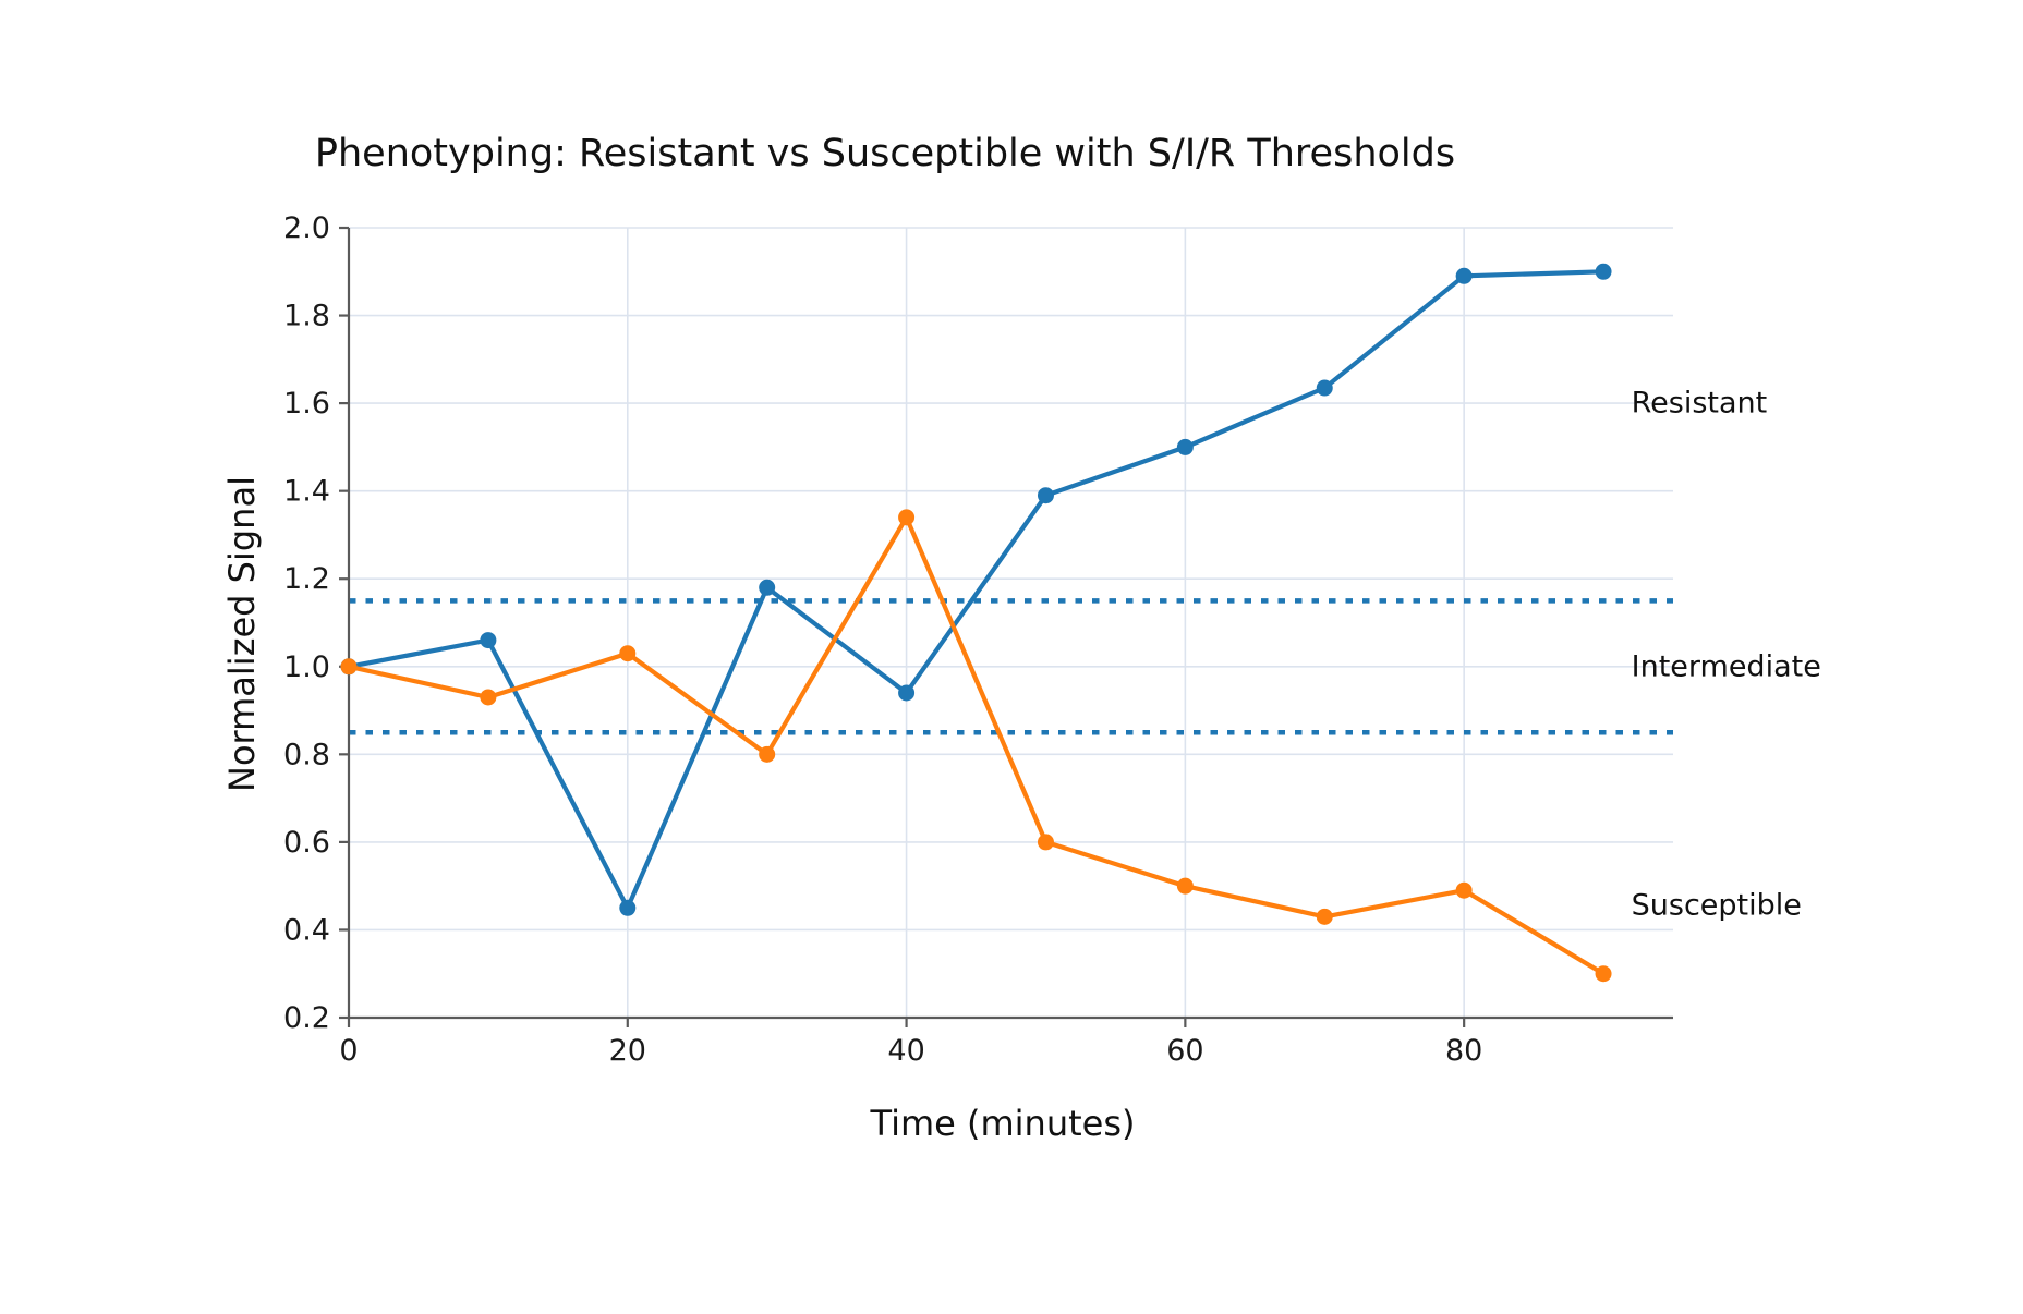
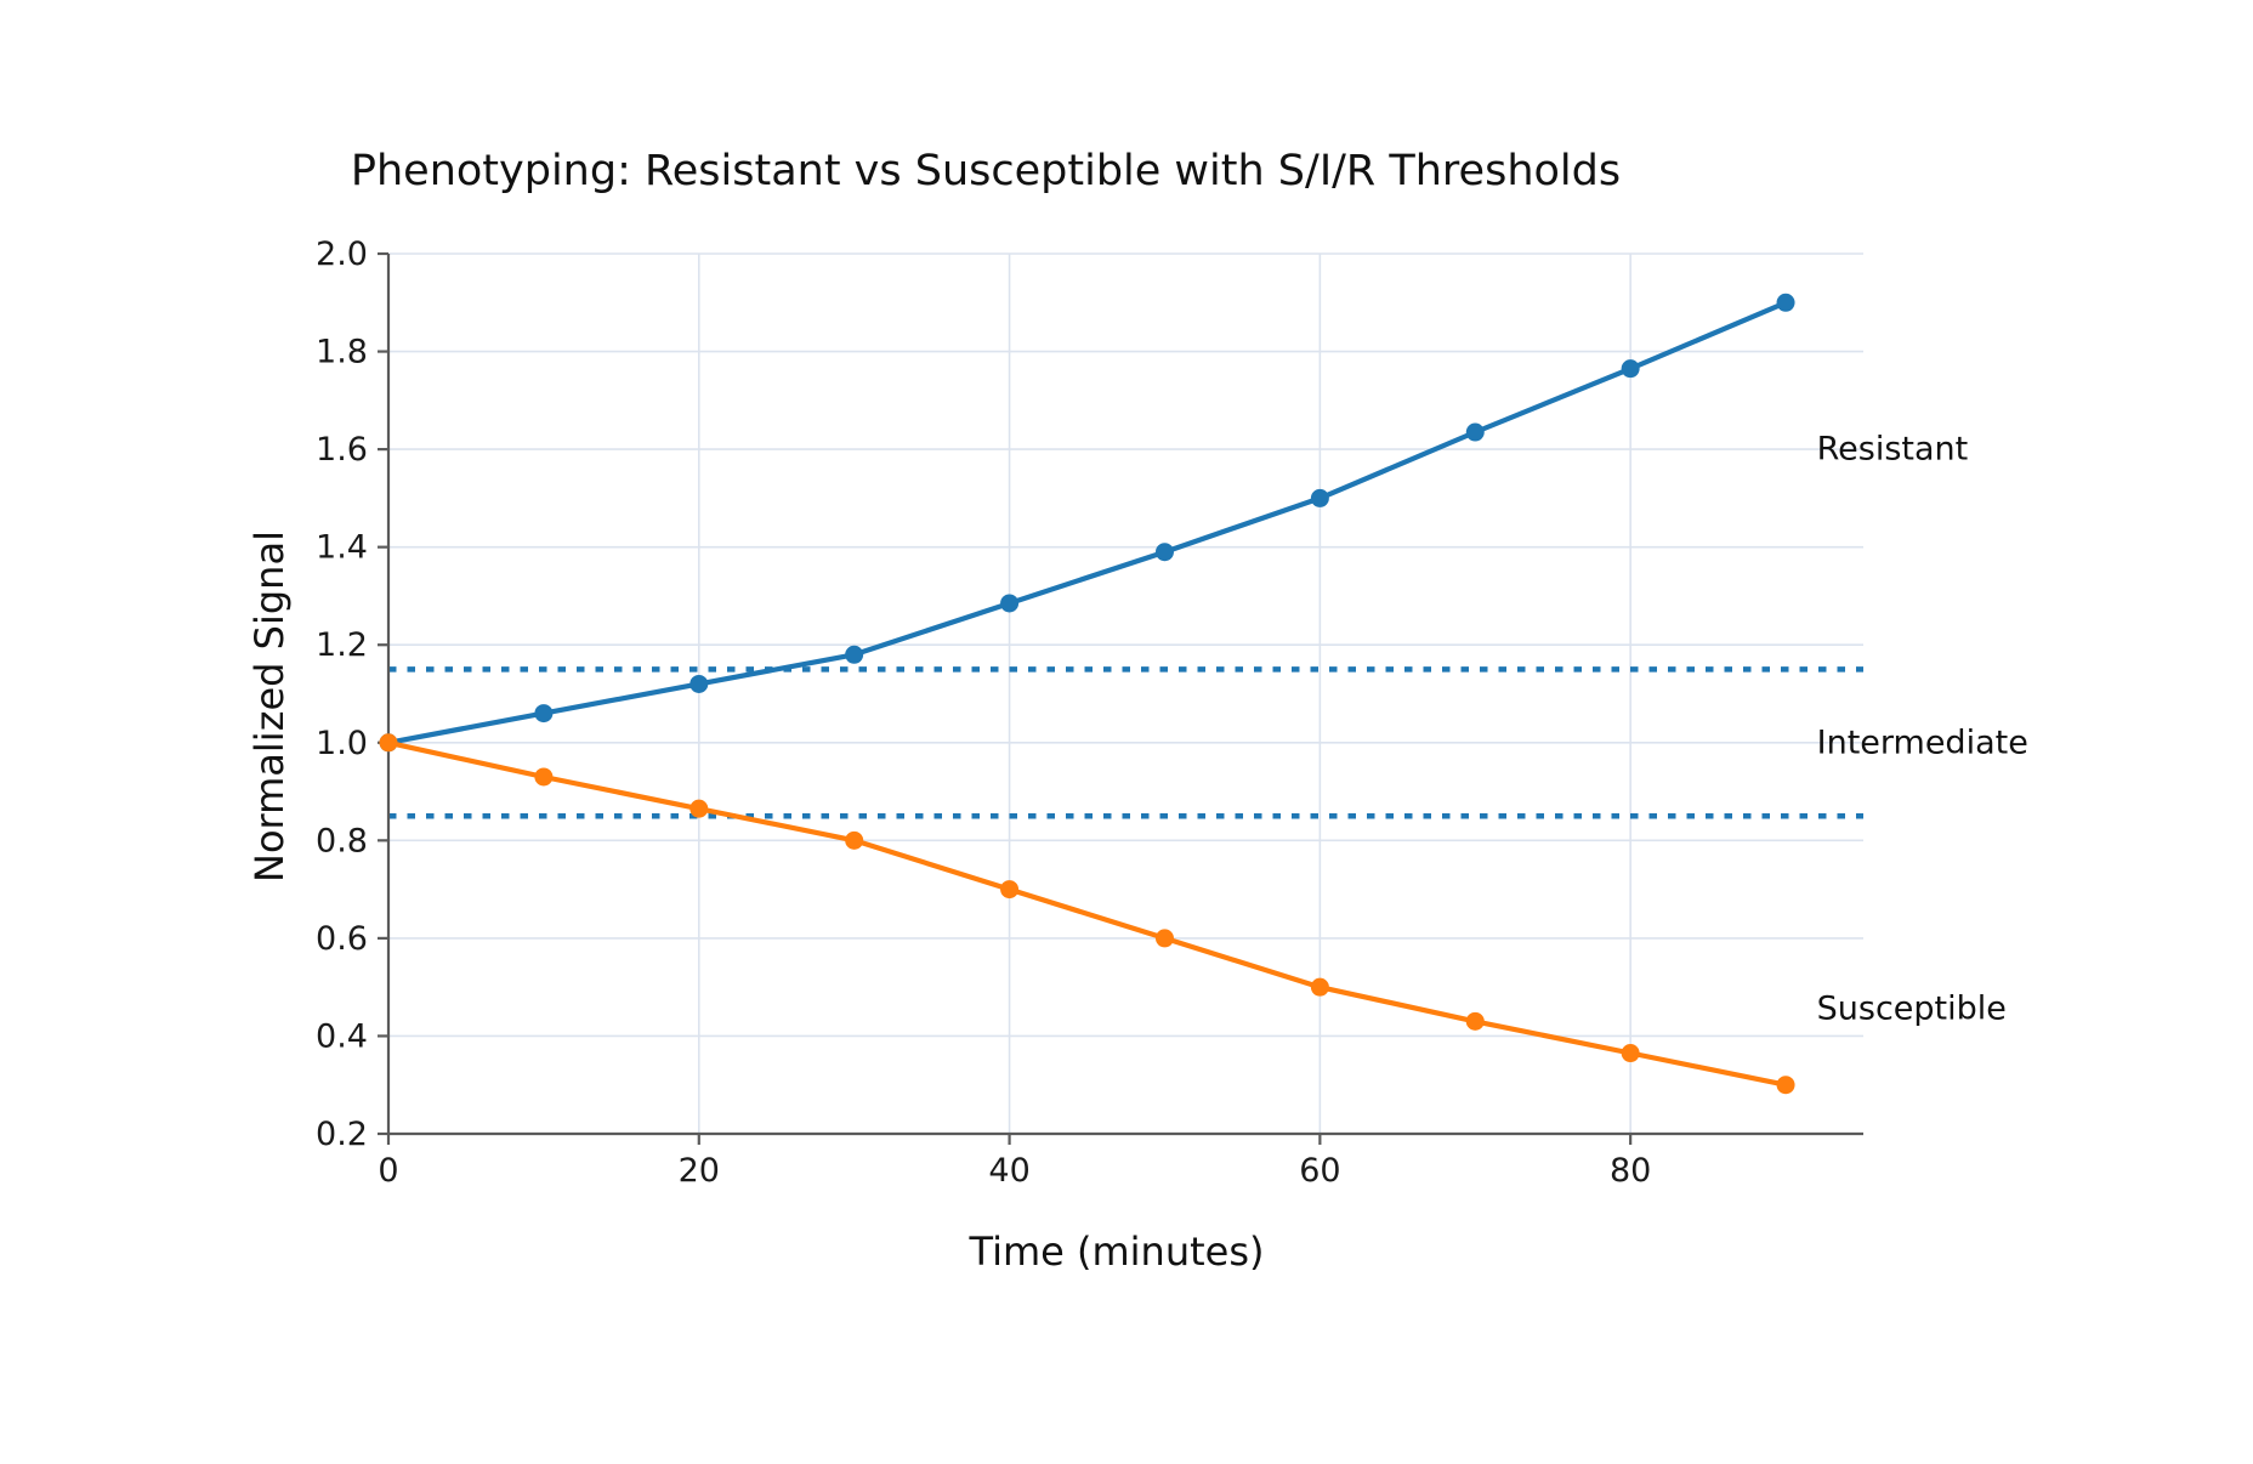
Resistant/20: 0.45 -> 1.12
Susceptible/20: 1.03 -> 0.86
Resistant/40: 0.94 -> 1.28
Susceptible/40: 1.34 -> 0.70
Resistant/80: 1.89 -> 1.76
Susceptible/80: 0.49 -> 0.36
